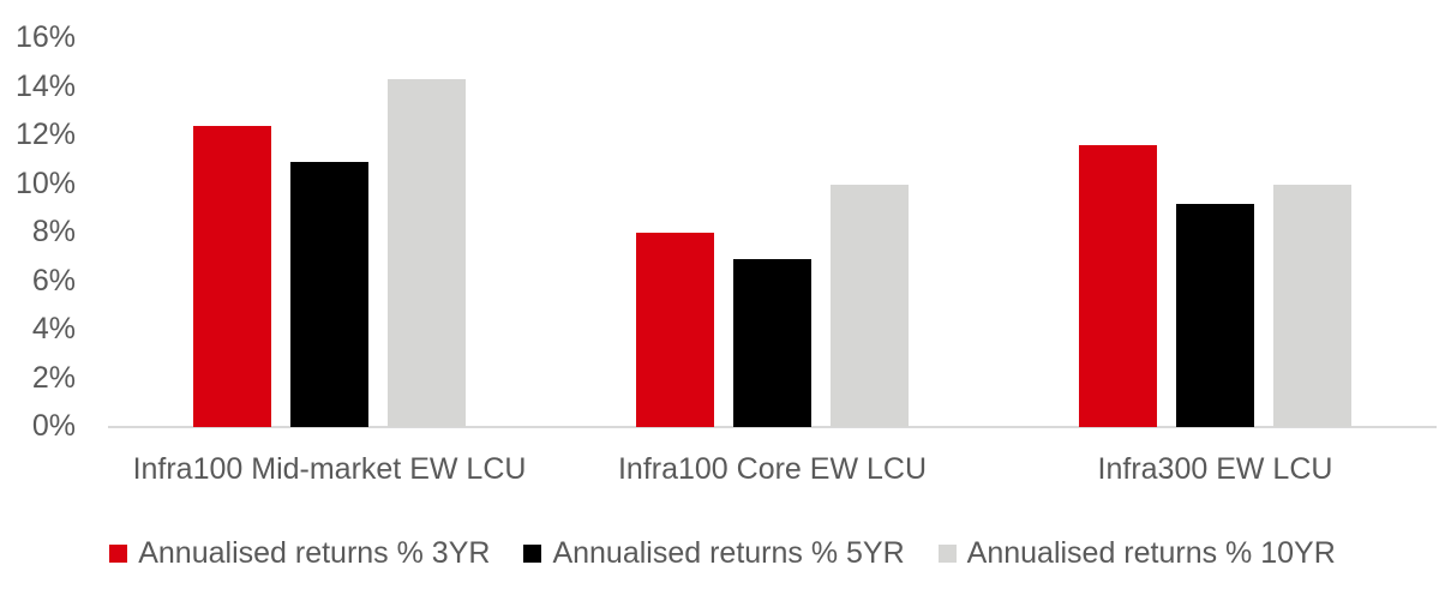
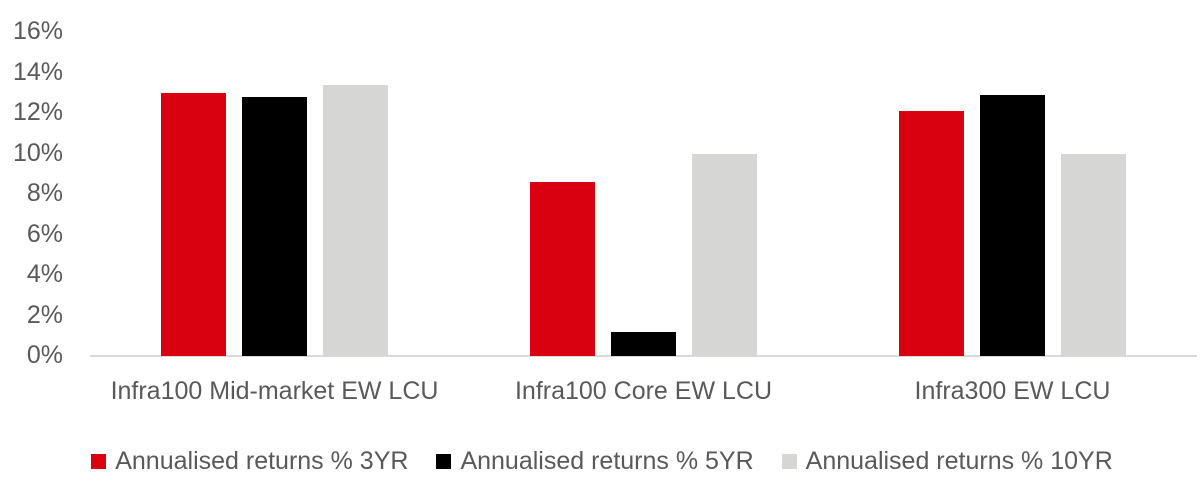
Annualised returns % 3YR/Infra100 Mid-market EW LCU: 12.4% -> 13.0%
Annualised returns % 5YR/Infra100 Mid-market EW LCU: 10.9% -> 12.8%
Annualised returns % 10YR/Infra100 Mid-market EW LCU: 14.3% -> 13.4%
Annualised returns % 3YR/Infra100 Core EW LCU: 8.0% -> 8.6%
Annualised returns % 5YR/Infra100 Core EW LCU: 6.9% -> 1.2%
Annualised returns % 3YR/Infra300 EW LCU: 11.6% -> 12.1%
Annualised returns % 5YR/Infra300 EW LCU: 9.2% -> 12.9%
